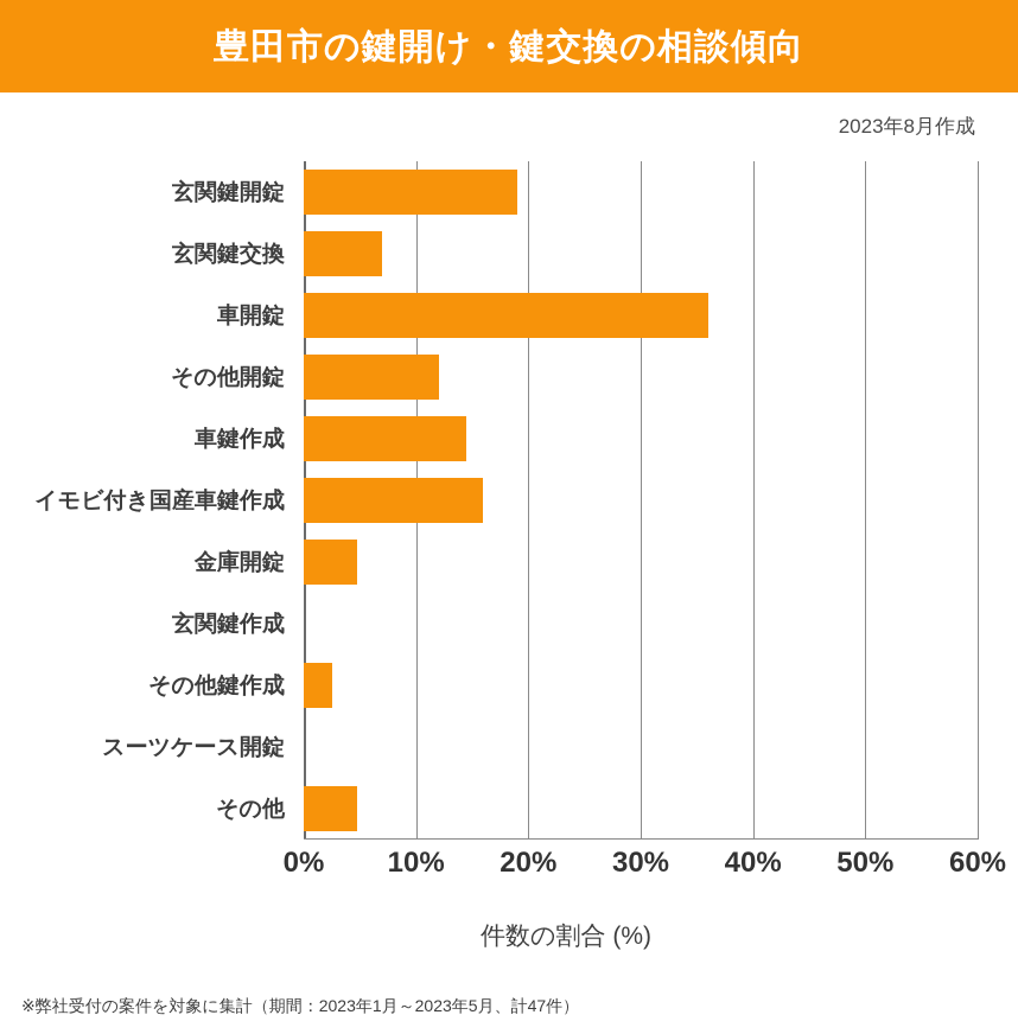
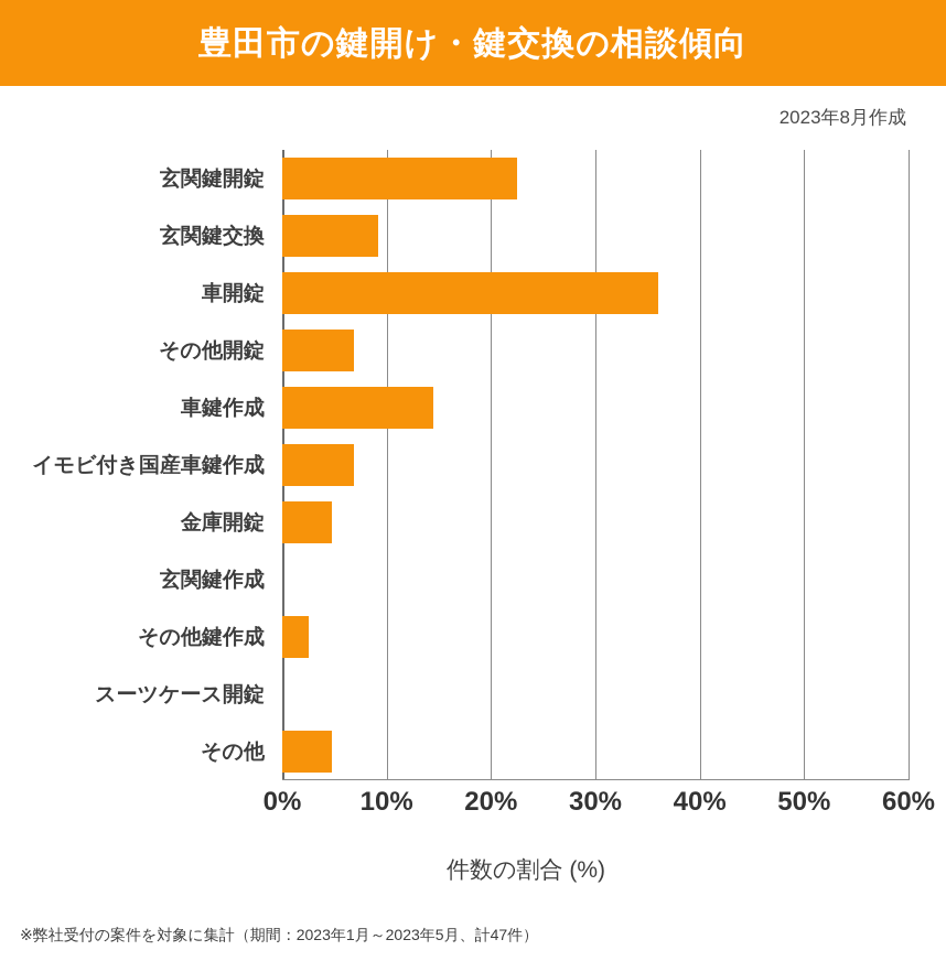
玄関鍵開錠: 19% -> 22%
玄関鍵交換: 7% -> 9%
その他開錠: 12% -> 7%
イモビ付き国産車鍵作成: 16% -> 7%
